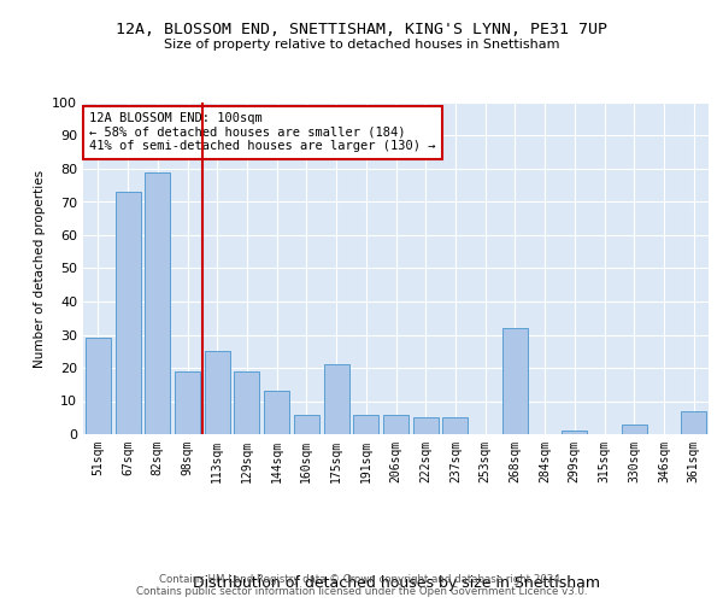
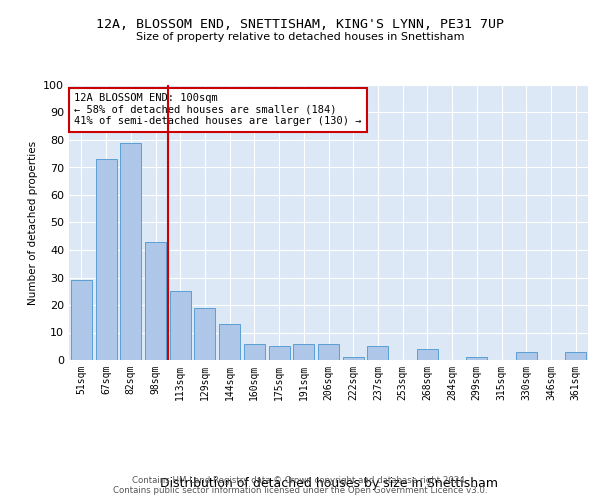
98sqm: 19 -> 43
175sqm: 21 -> 5
222sqm: 5 -> 1
268sqm: 32 -> 4
361sqm: 7 -> 3
